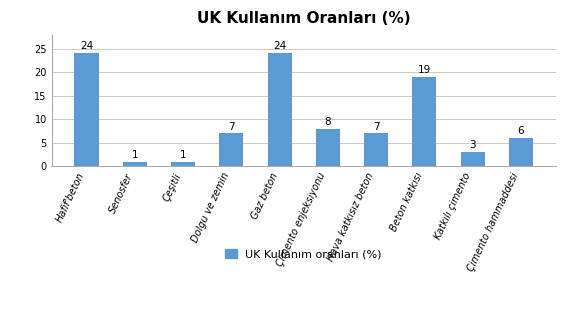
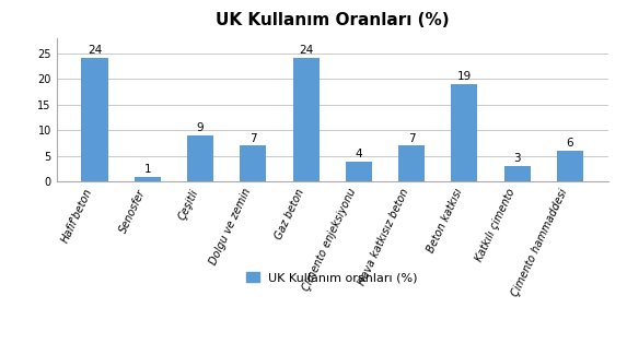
Çeşitli: 1 -> 9
Çimento enjeksiyonu: 8 -> 4
